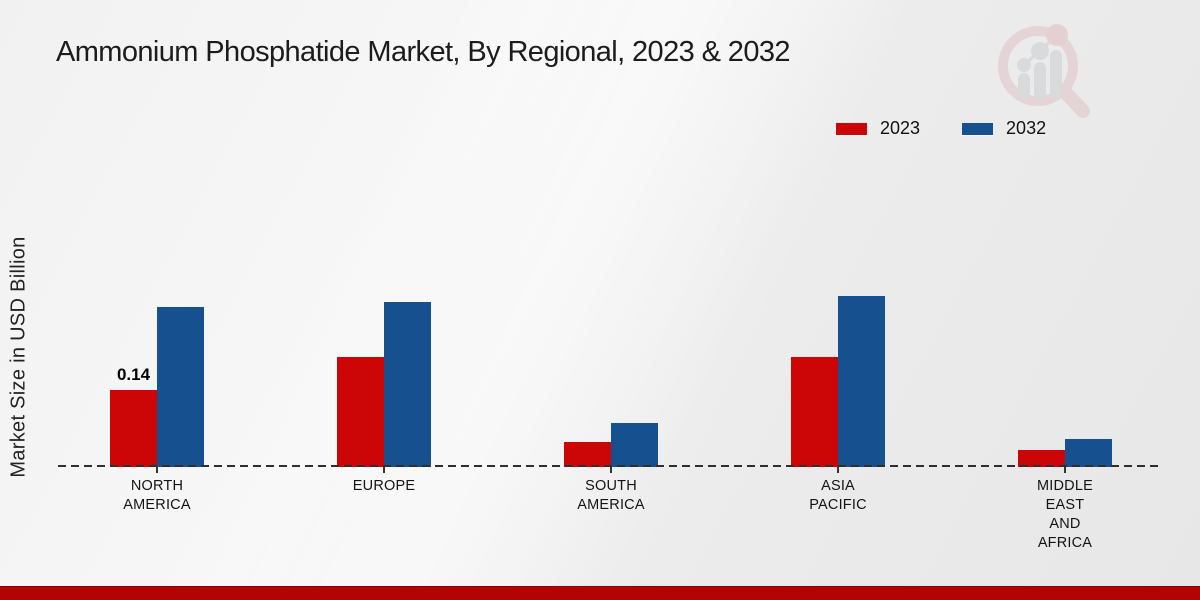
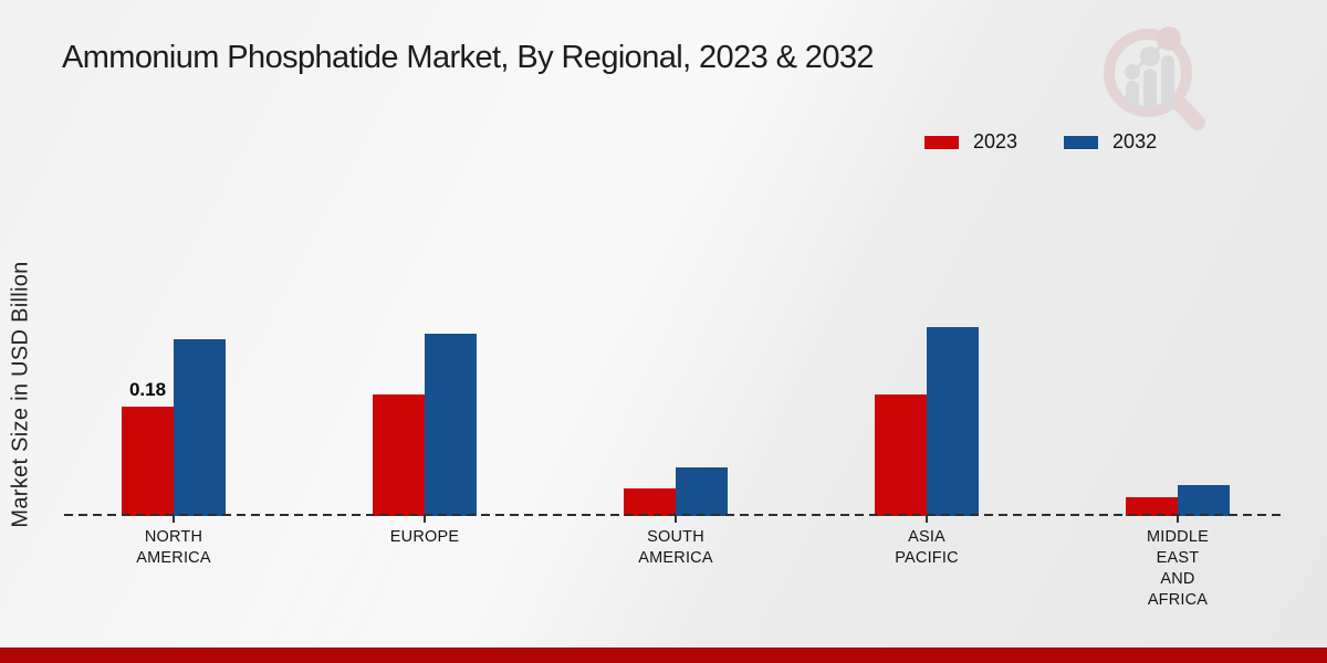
2023/NORTH AMERICA: 0.14 -> 0.18
